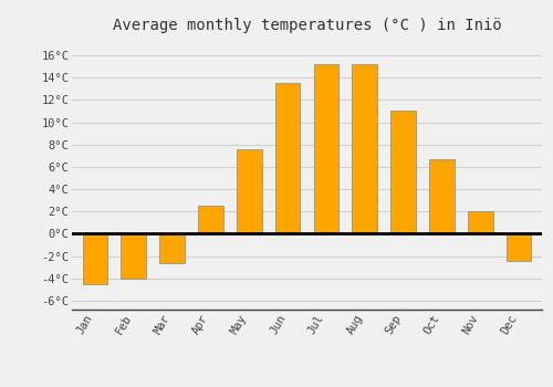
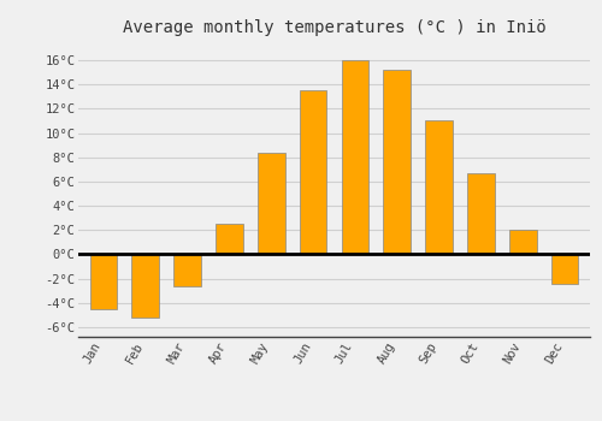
Feb: -4.0°C -> -5.2°C
May: 7.6°C -> 8.4°C
Jul: 15.2°C -> 16.0°C
